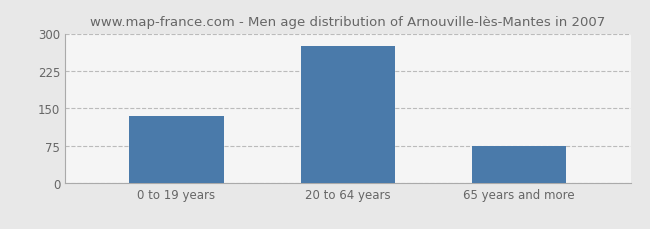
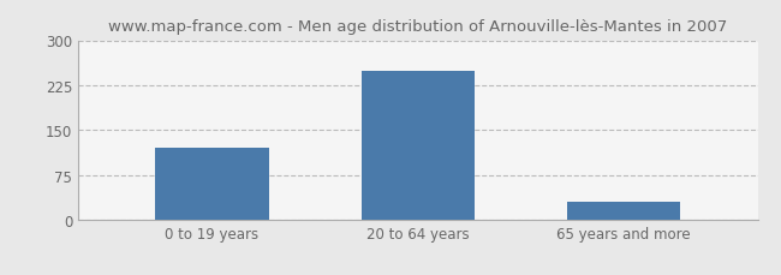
0 to 19 years: 135 -> 120
20 to 64 years: 275 -> 248
65 years and more: 75 -> 30
